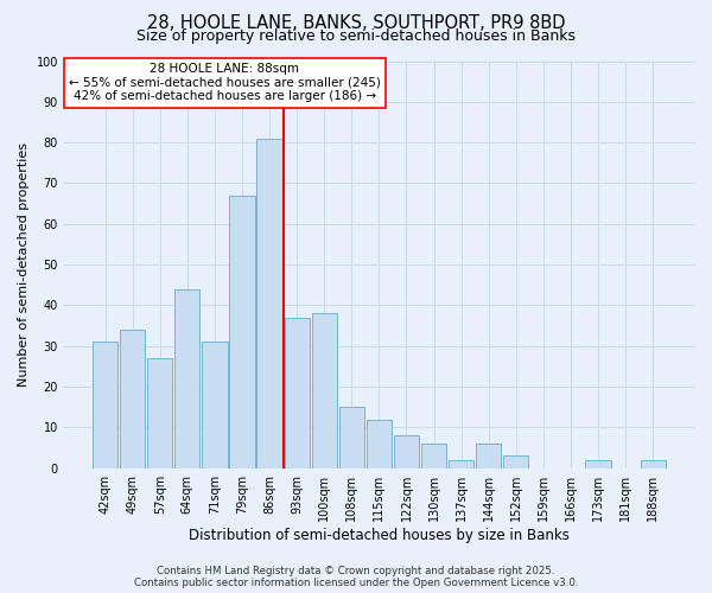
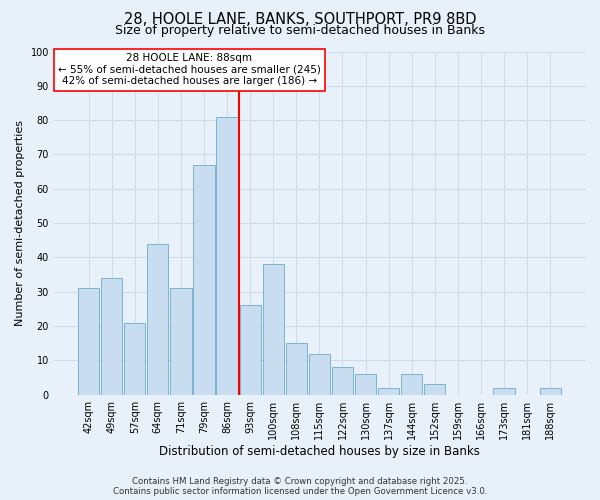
57sqm: 27 -> 21
93sqm: 37 -> 26
